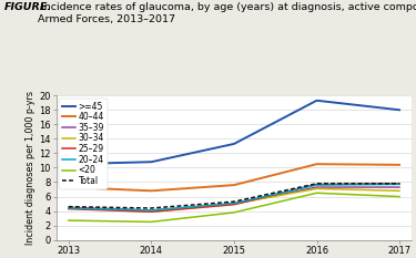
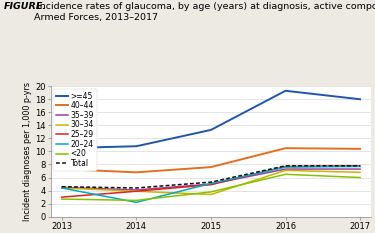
25–29/2013: 4.3 -> 3.0
20–24/2014: 4.1 -> 2.2
30–34/2015: 5.0 -> 3.4
